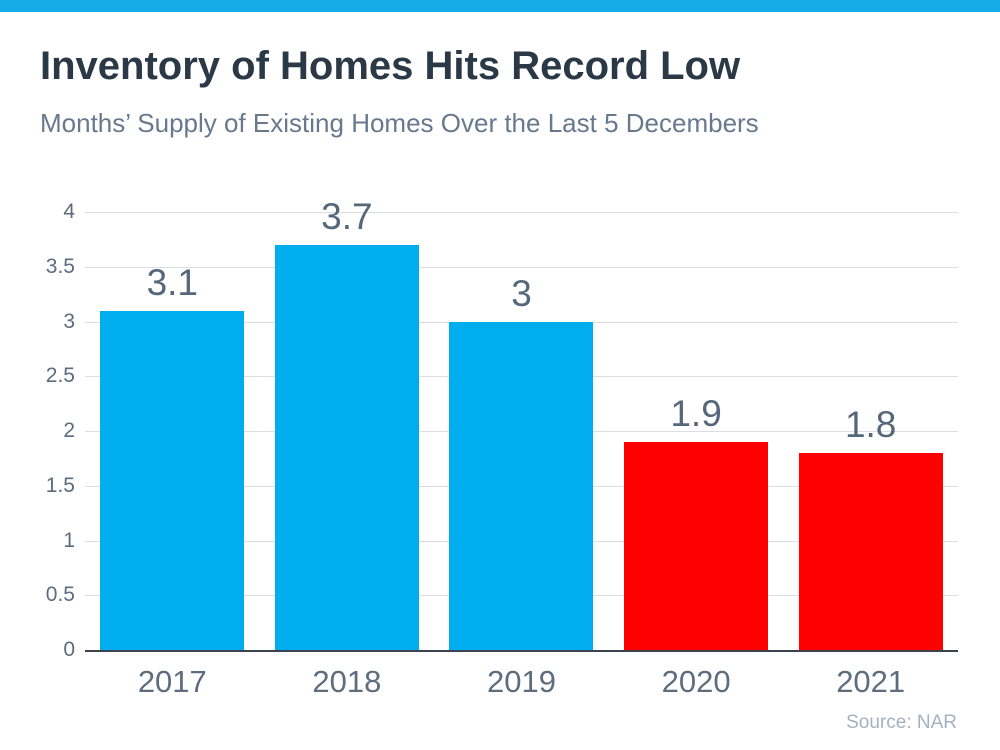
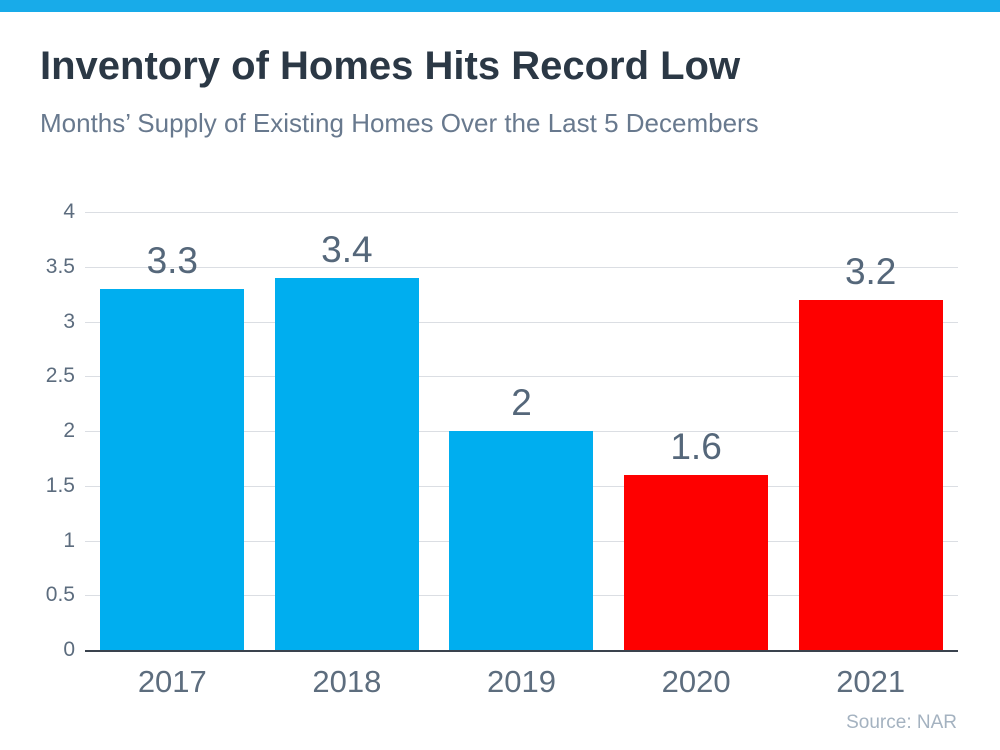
2017: 3.1 -> 3.3
2018: 3.7 -> 3.4
2019: 3 -> 2
2020: 1.9 -> 1.6
2021: 1.8 -> 3.2
